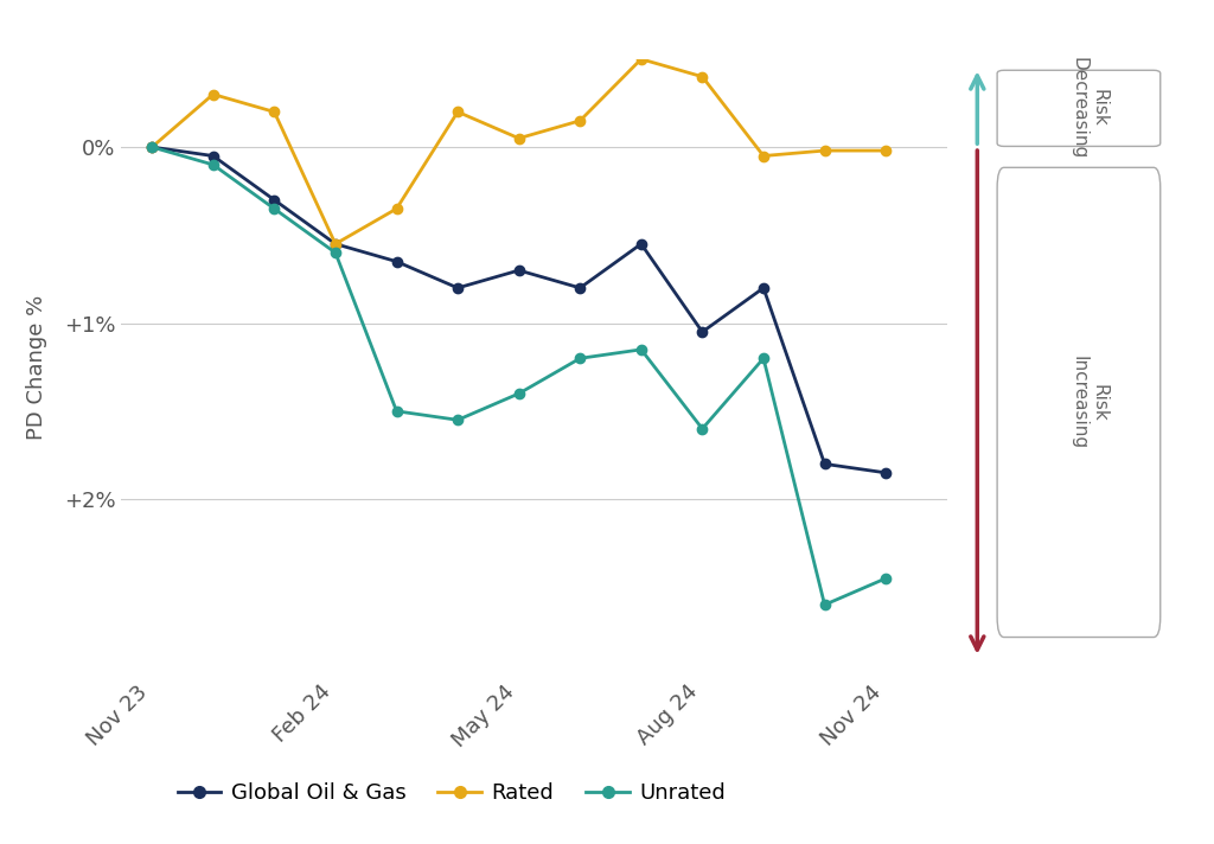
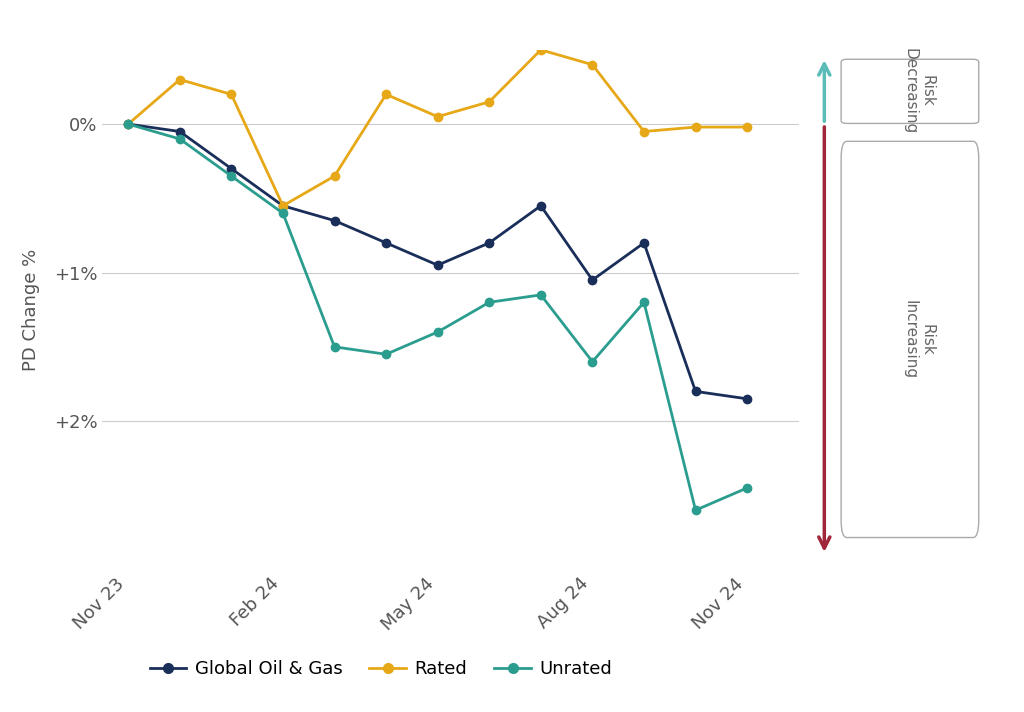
Global Oil & Gas/May 24: 0.70% -> 0.95%
